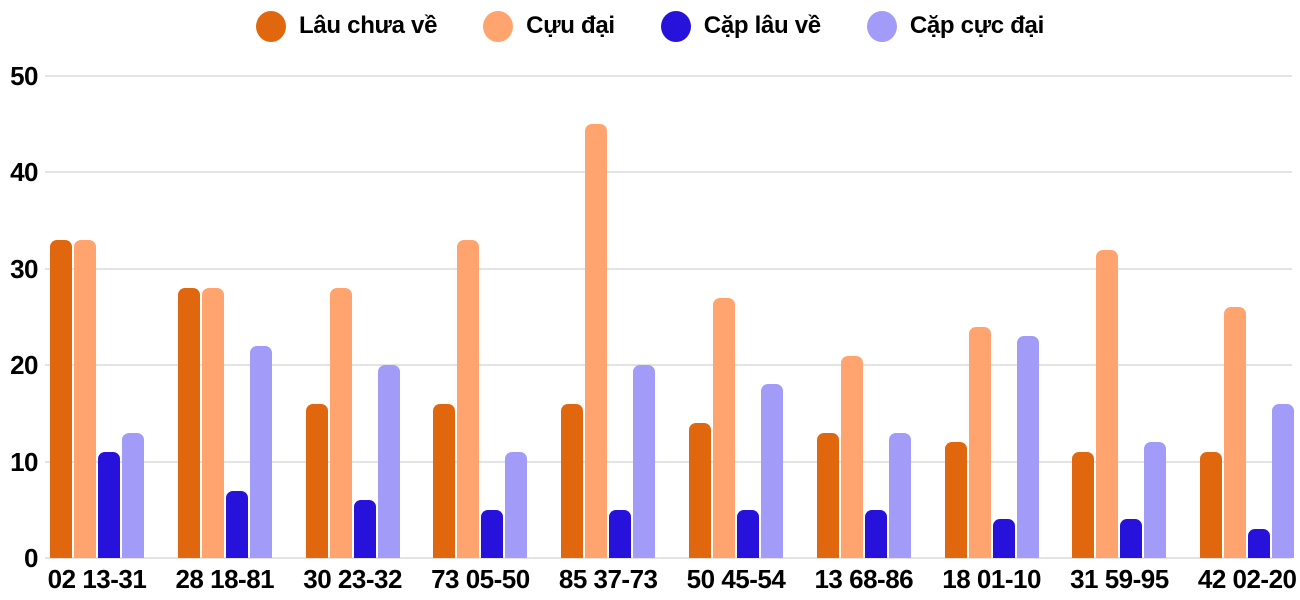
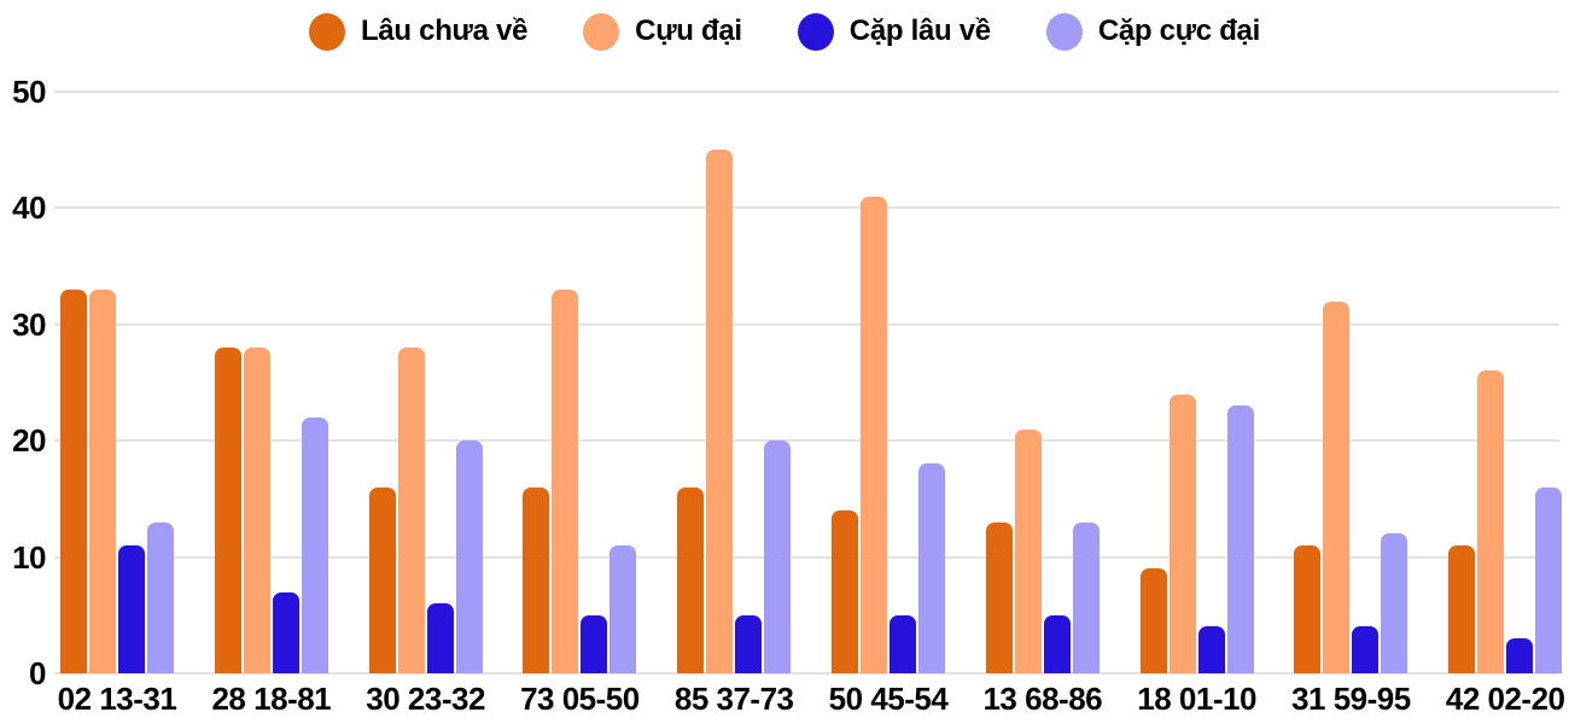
Cựu đại/50 45-54: 27 -> 41
Lâu chưa về/18 01-10: 12 -> 9
